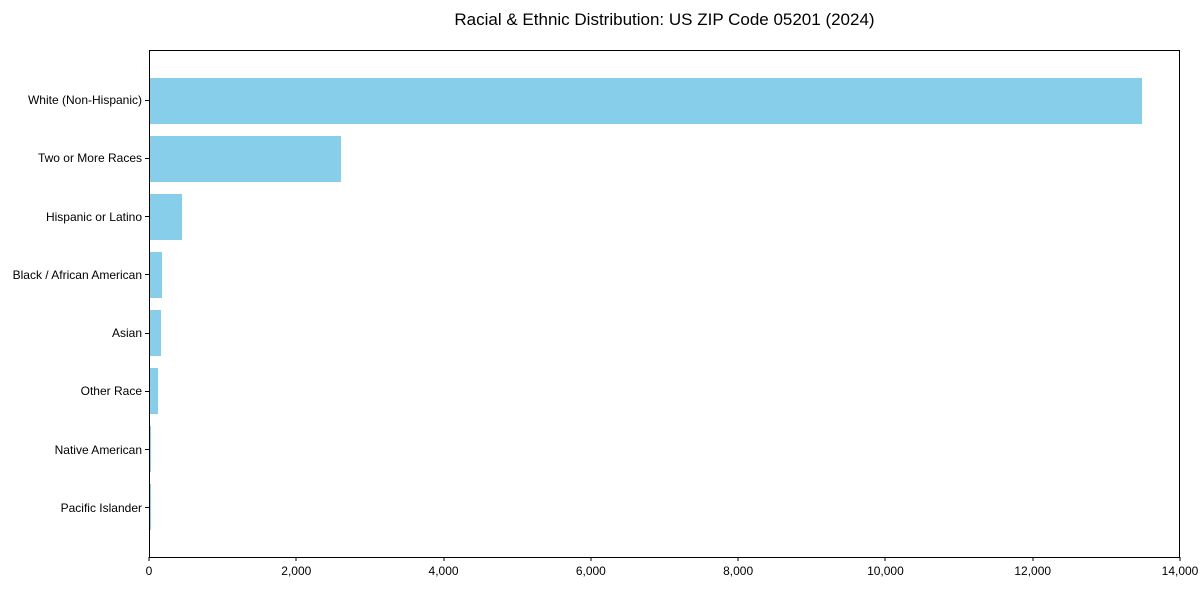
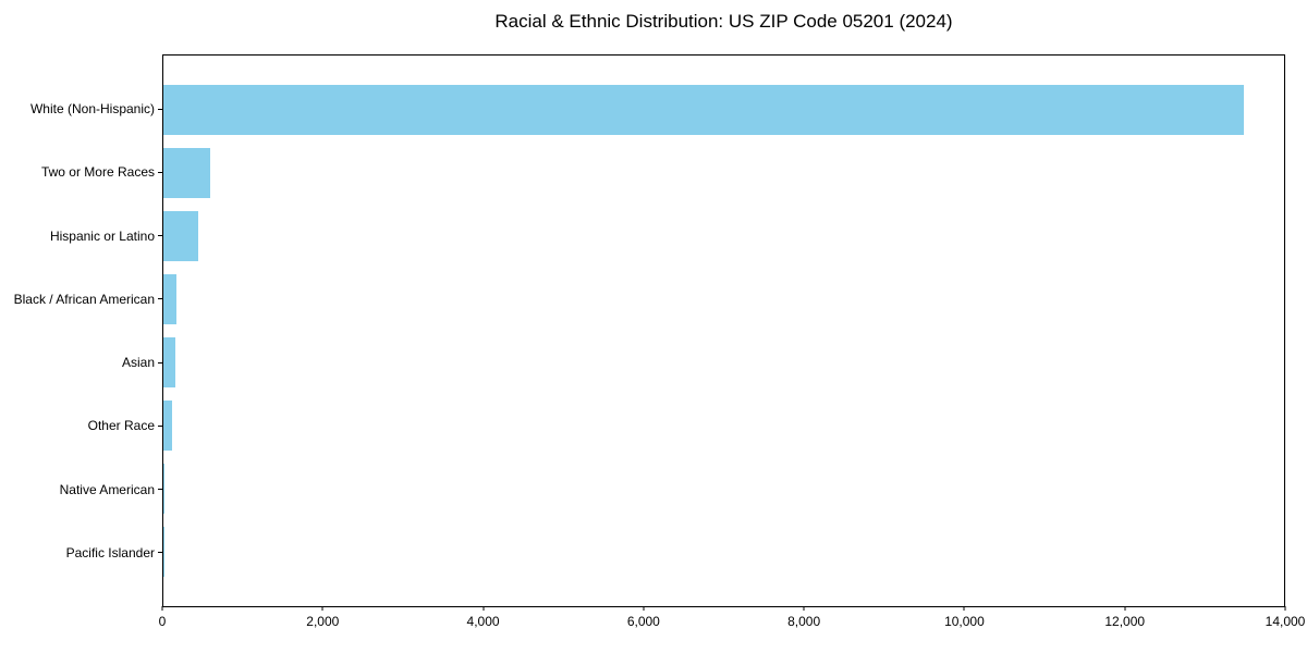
Two or More Races: 2600 -> 600
